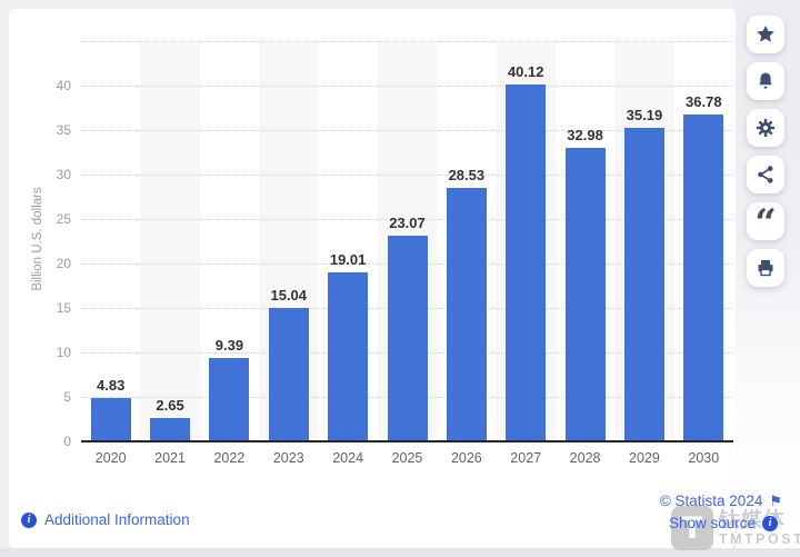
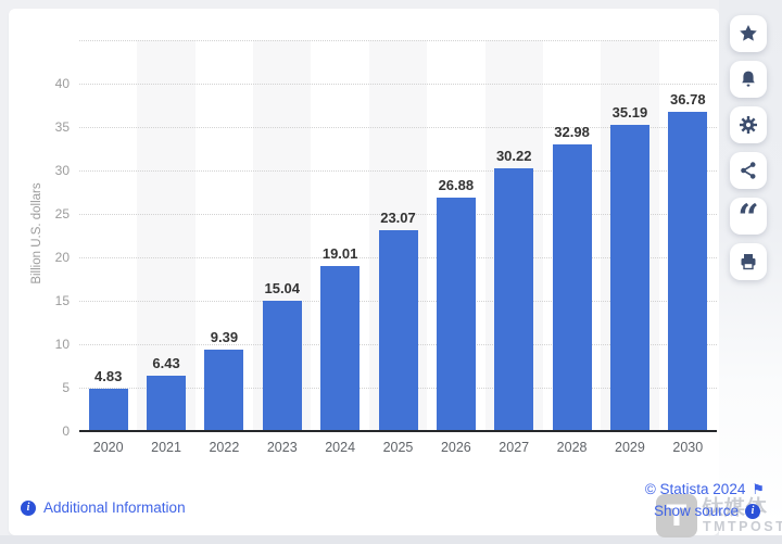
2021: 2.65 -> 6.43
2026: 28.53 -> 26.88
2027: 40.12 -> 30.22
